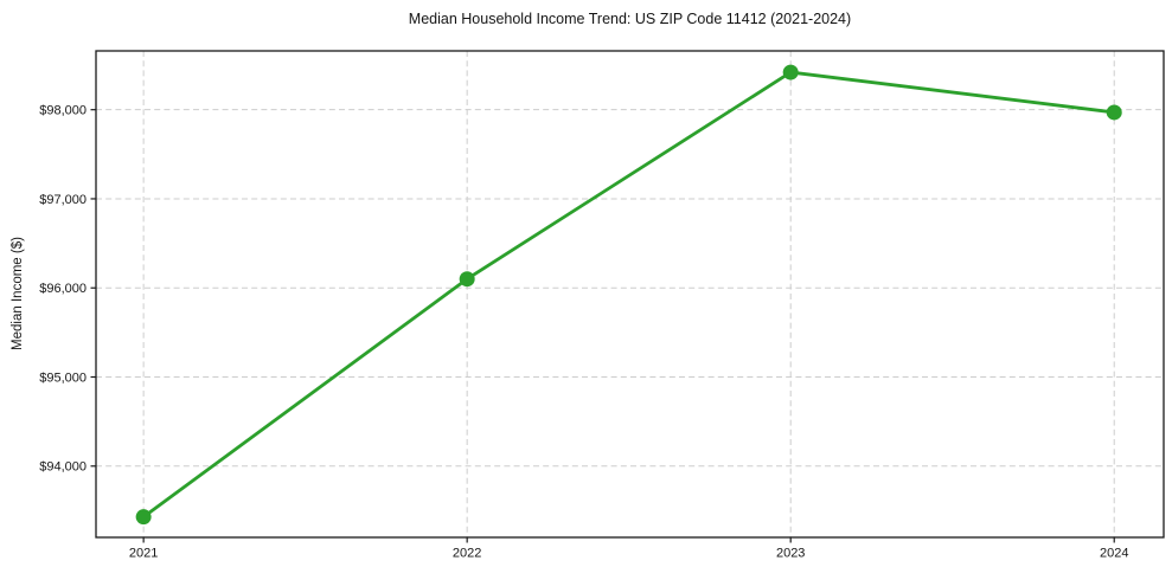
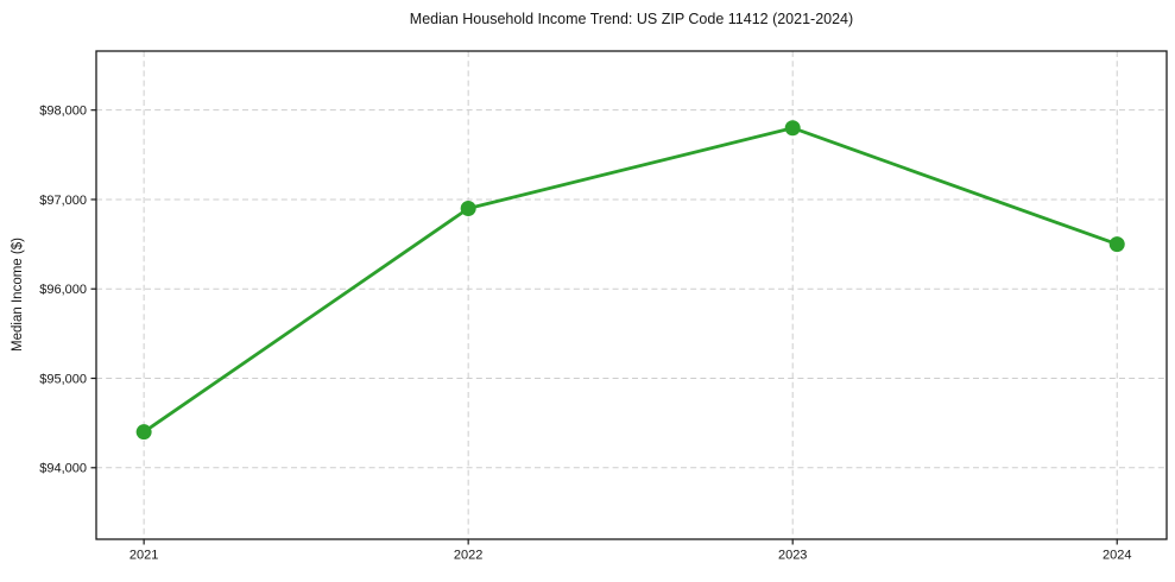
2021: $93400 -> $94400
2022: $96100 -> $96900
2023: $98400 -> $97800
2024: $98000 -> $96500
